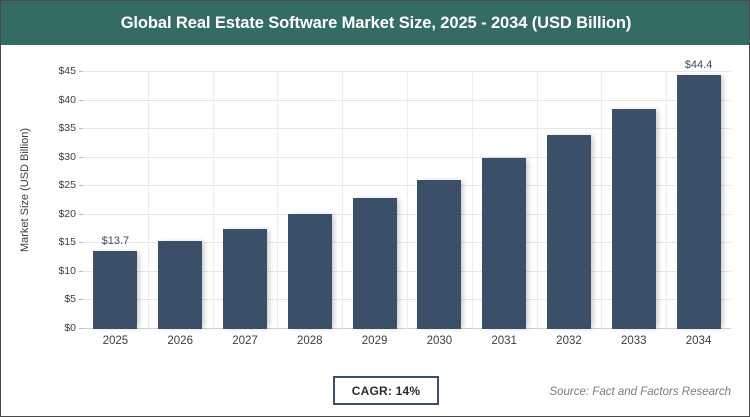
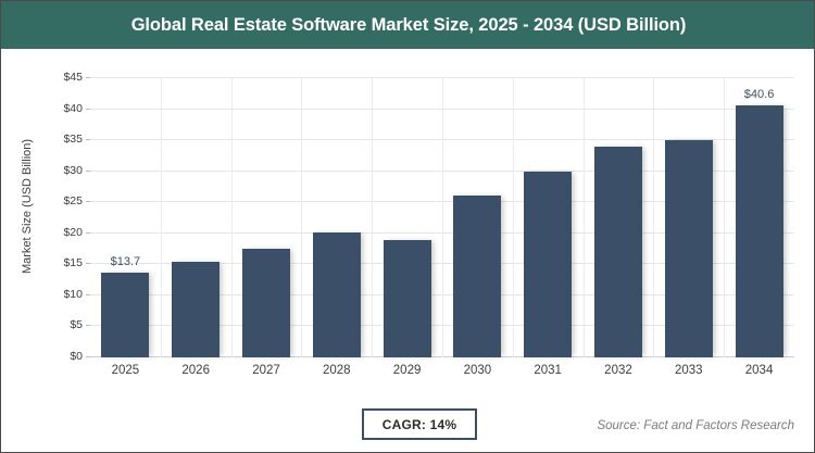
2029: $23 -> $19
2033: $39 -> $35
2034: $44.4 -> $40.6
